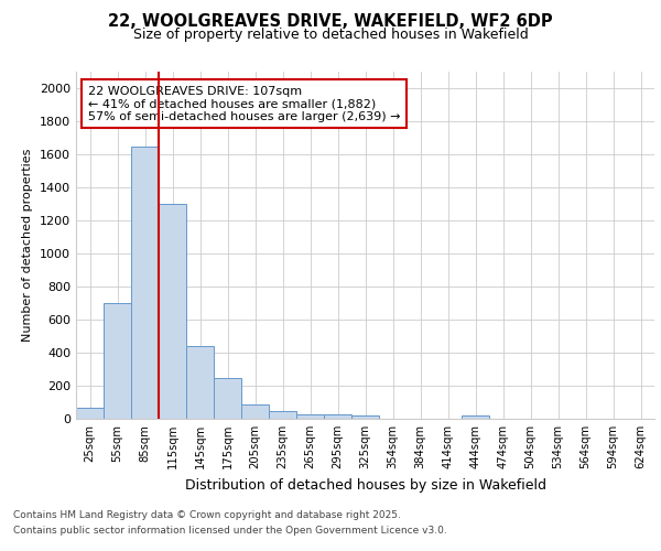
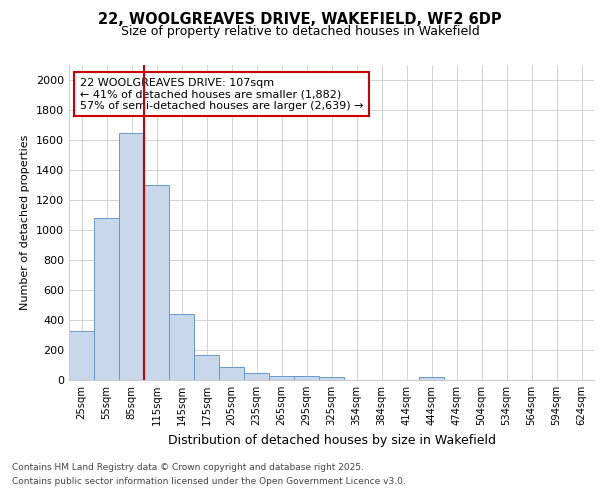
25sqm: 60 -> 330
55sqm: 700 -> 1080
175sqm: 250 -> 170
